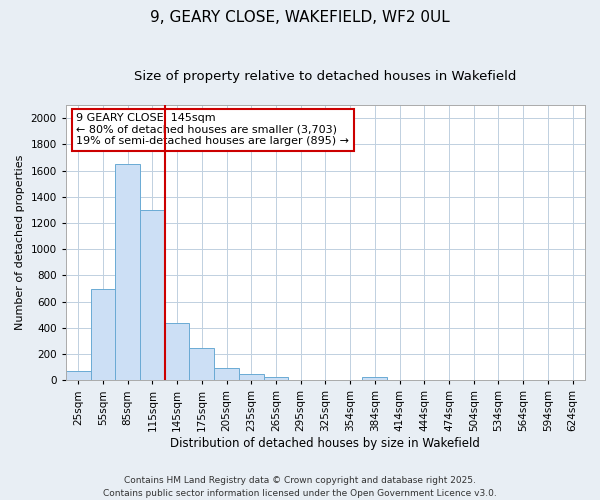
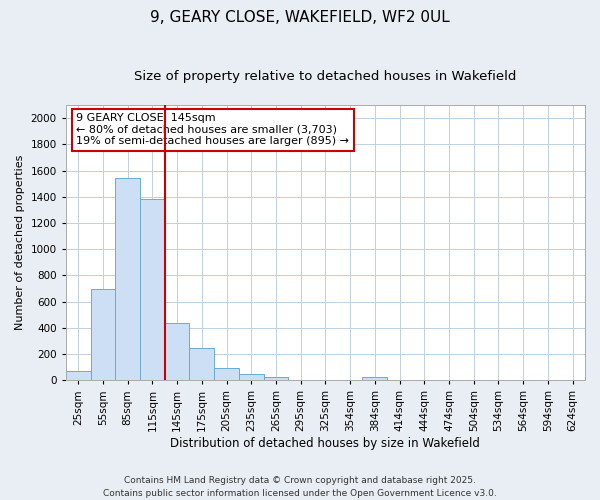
85sqm: 1650 -> 1540
115sqm: 1300 -> 1380
